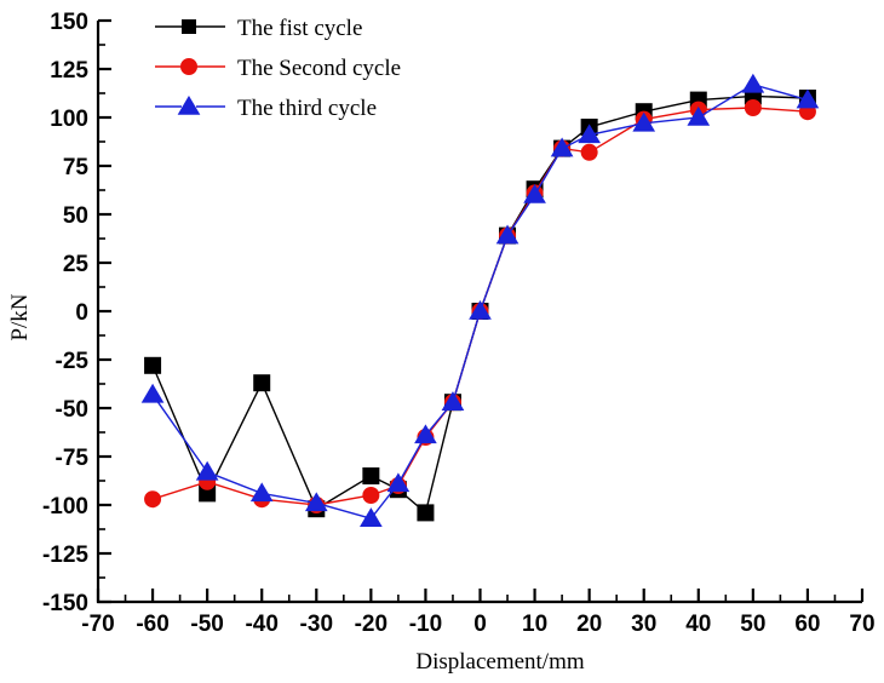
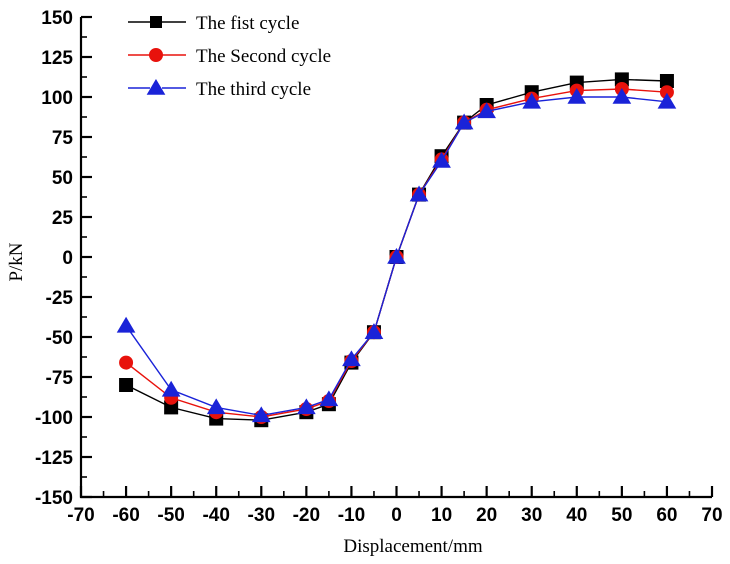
The fist cycle/-60: -28 -> -80
The Second cycle/-60: -97 -> -66
The fist cycle/-40: -37 -> -101
The fist cycle/-20: -85 -> -97
The third cycle/-20: -107 -> -94
The fist cycle/-10: -104 -> -66
The Second cycle/20: 82 -> 92
The third cycle/50: 117 -> 100
The third cycle/60: 109 -> 97
